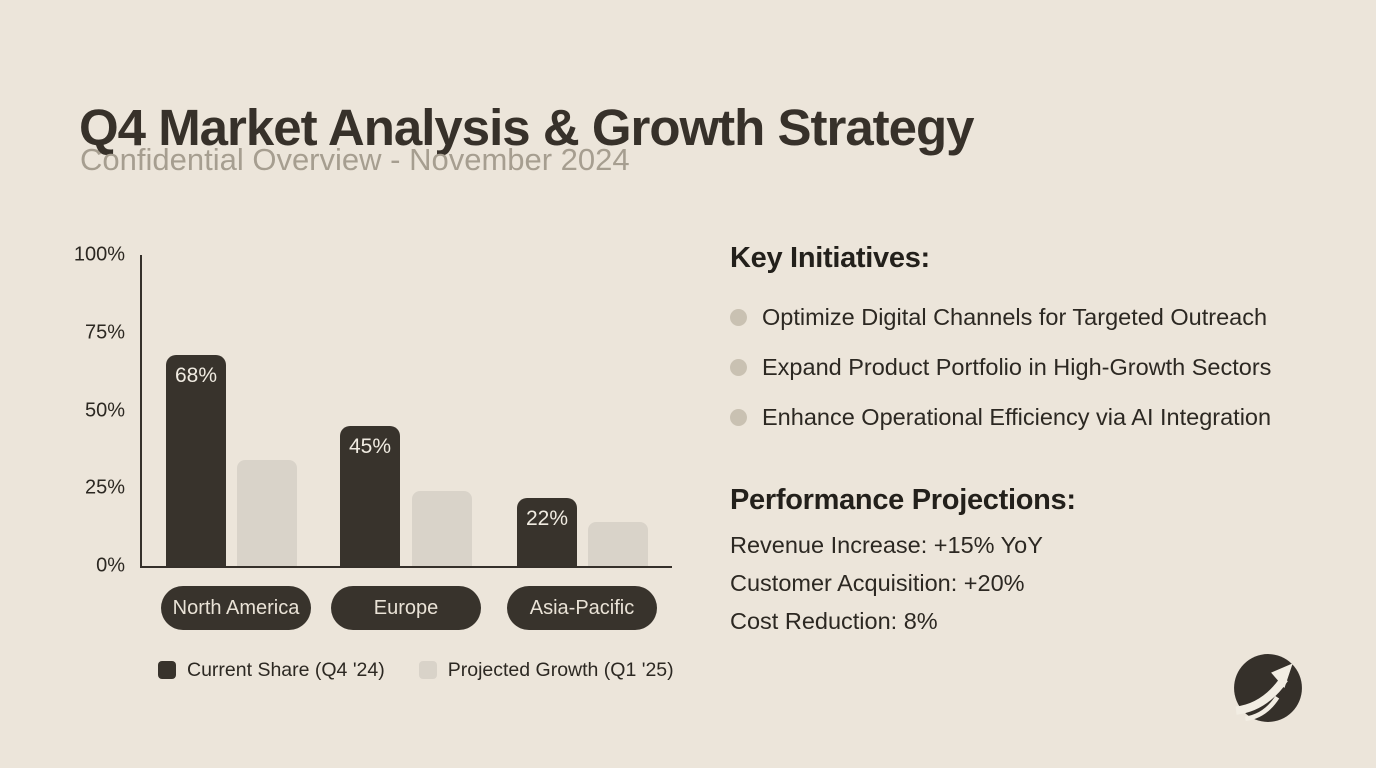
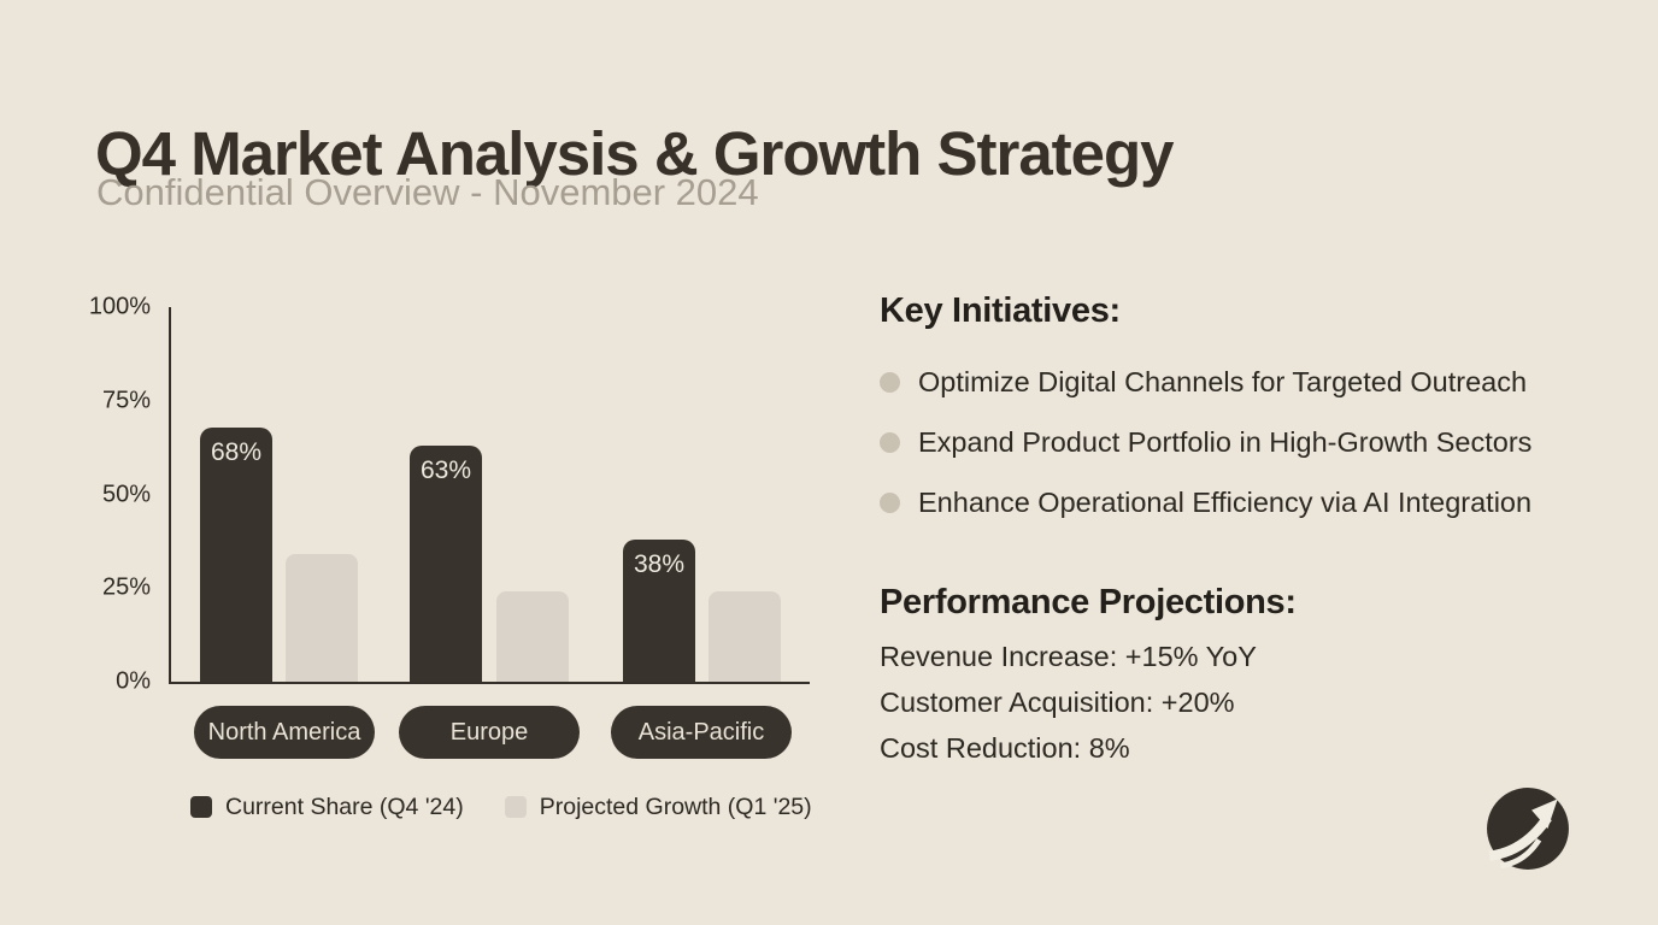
Current Share (Q4 '24)/Europe: 45% -> 63%
Current Share (Q4 '24)/Asia-Pacific: 22% -> 38%
Projected Growth (Q1 '25)/Asia-Pacific: 14% -> 24%
